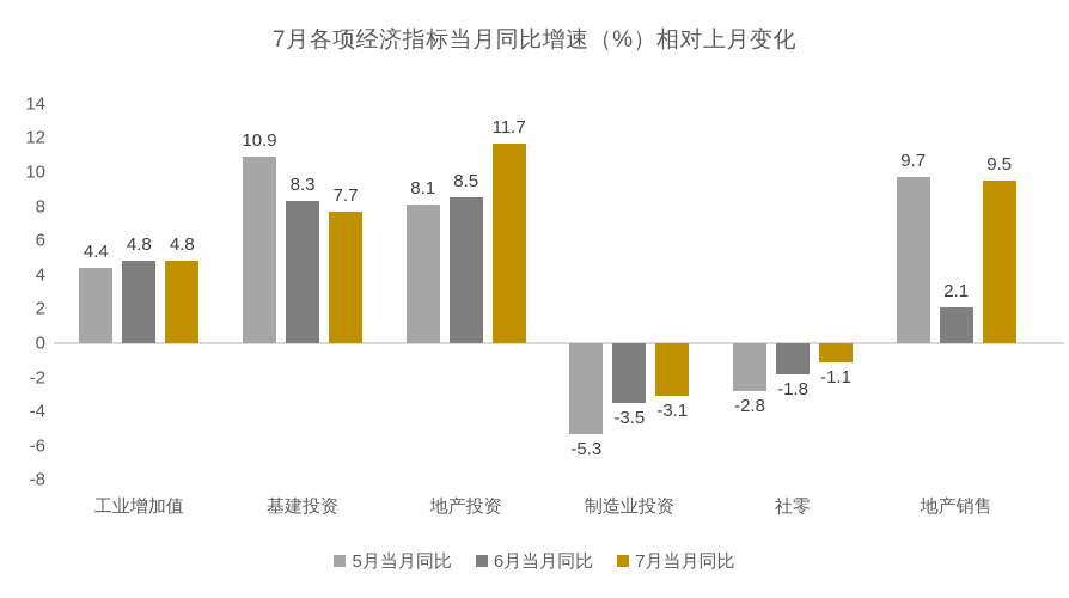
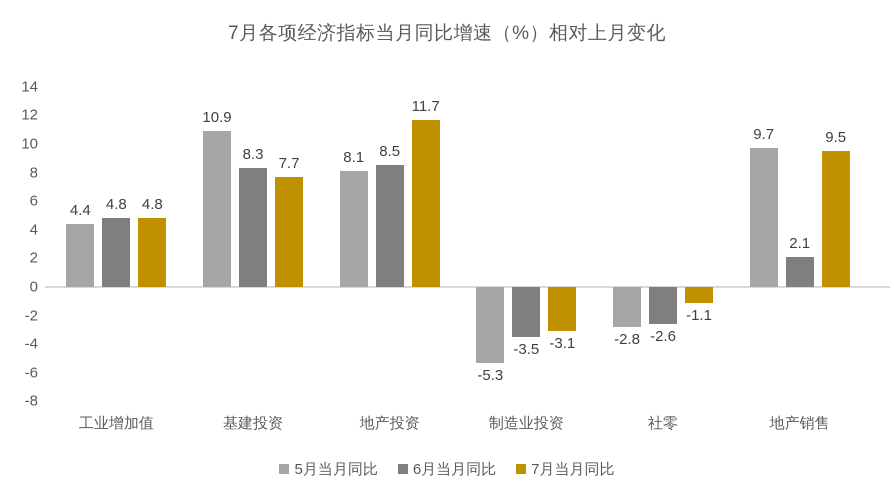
6月当月同比/社零: -1.8 -> -2.6
